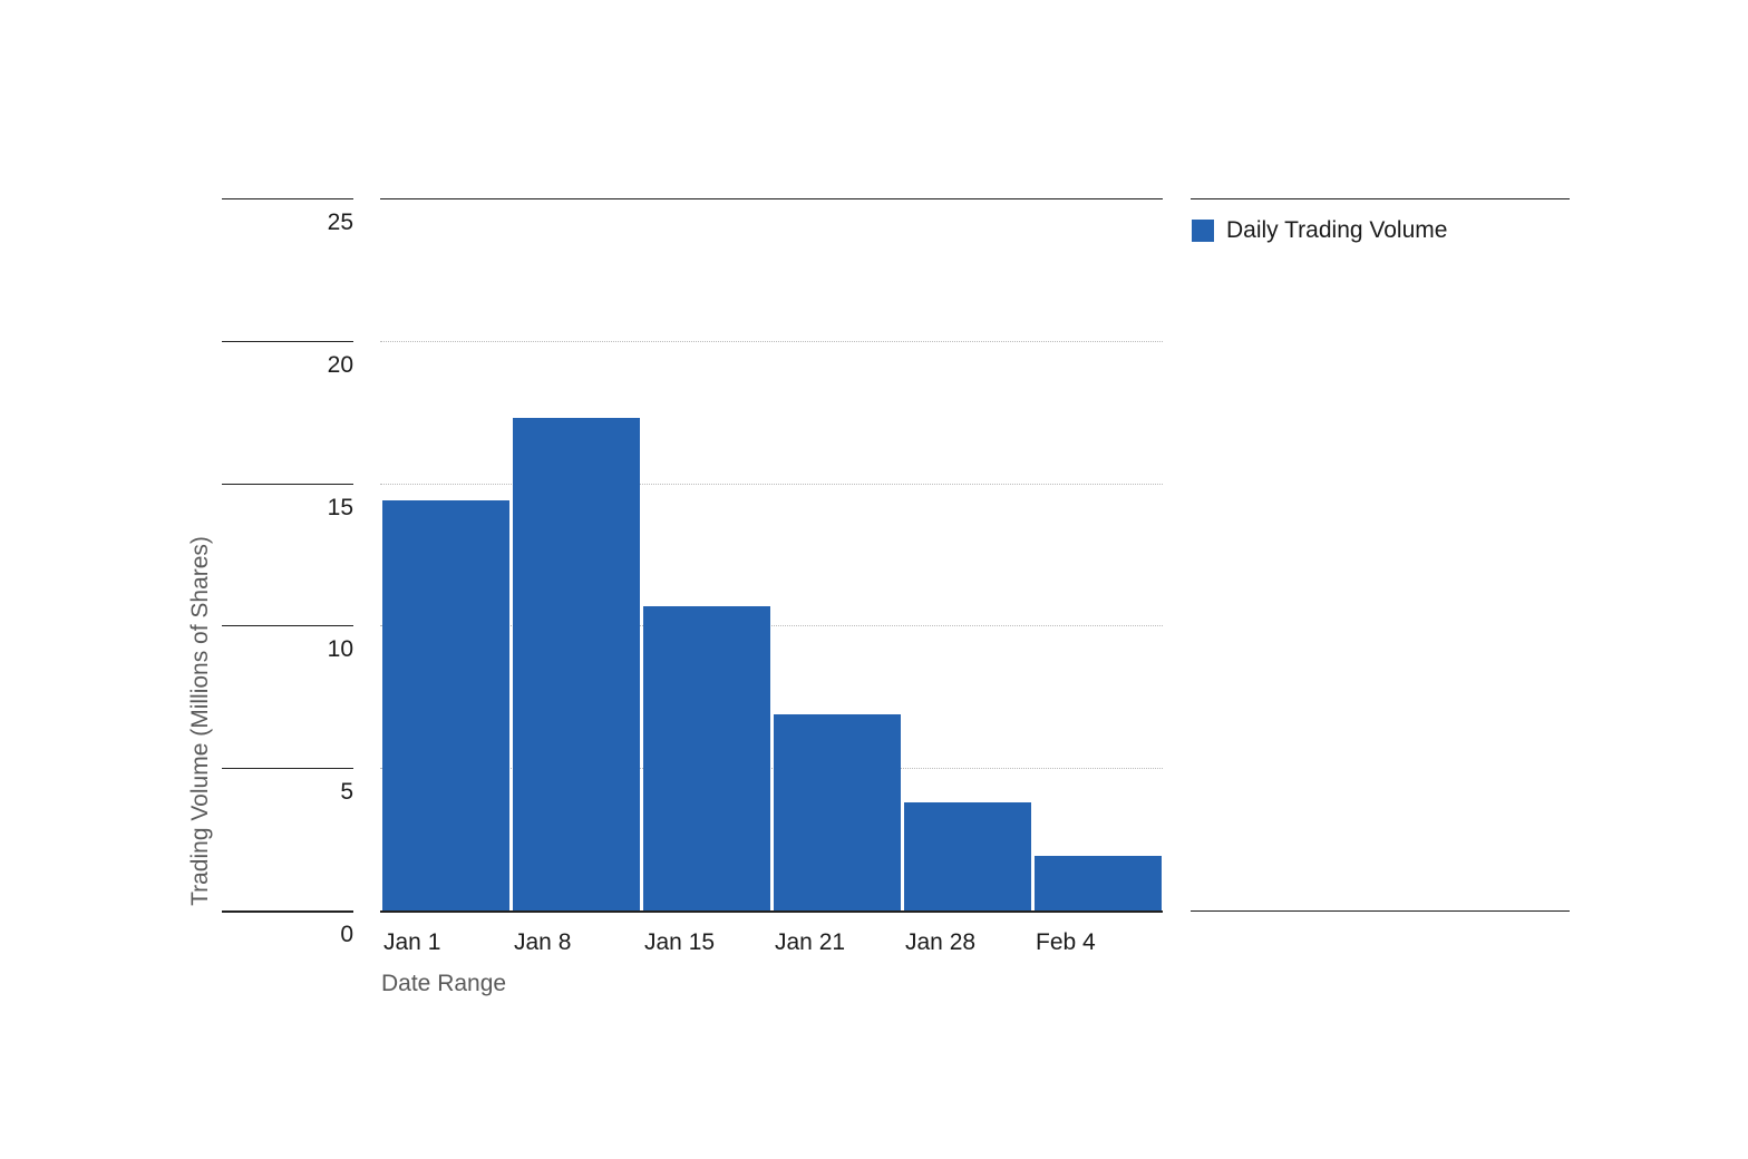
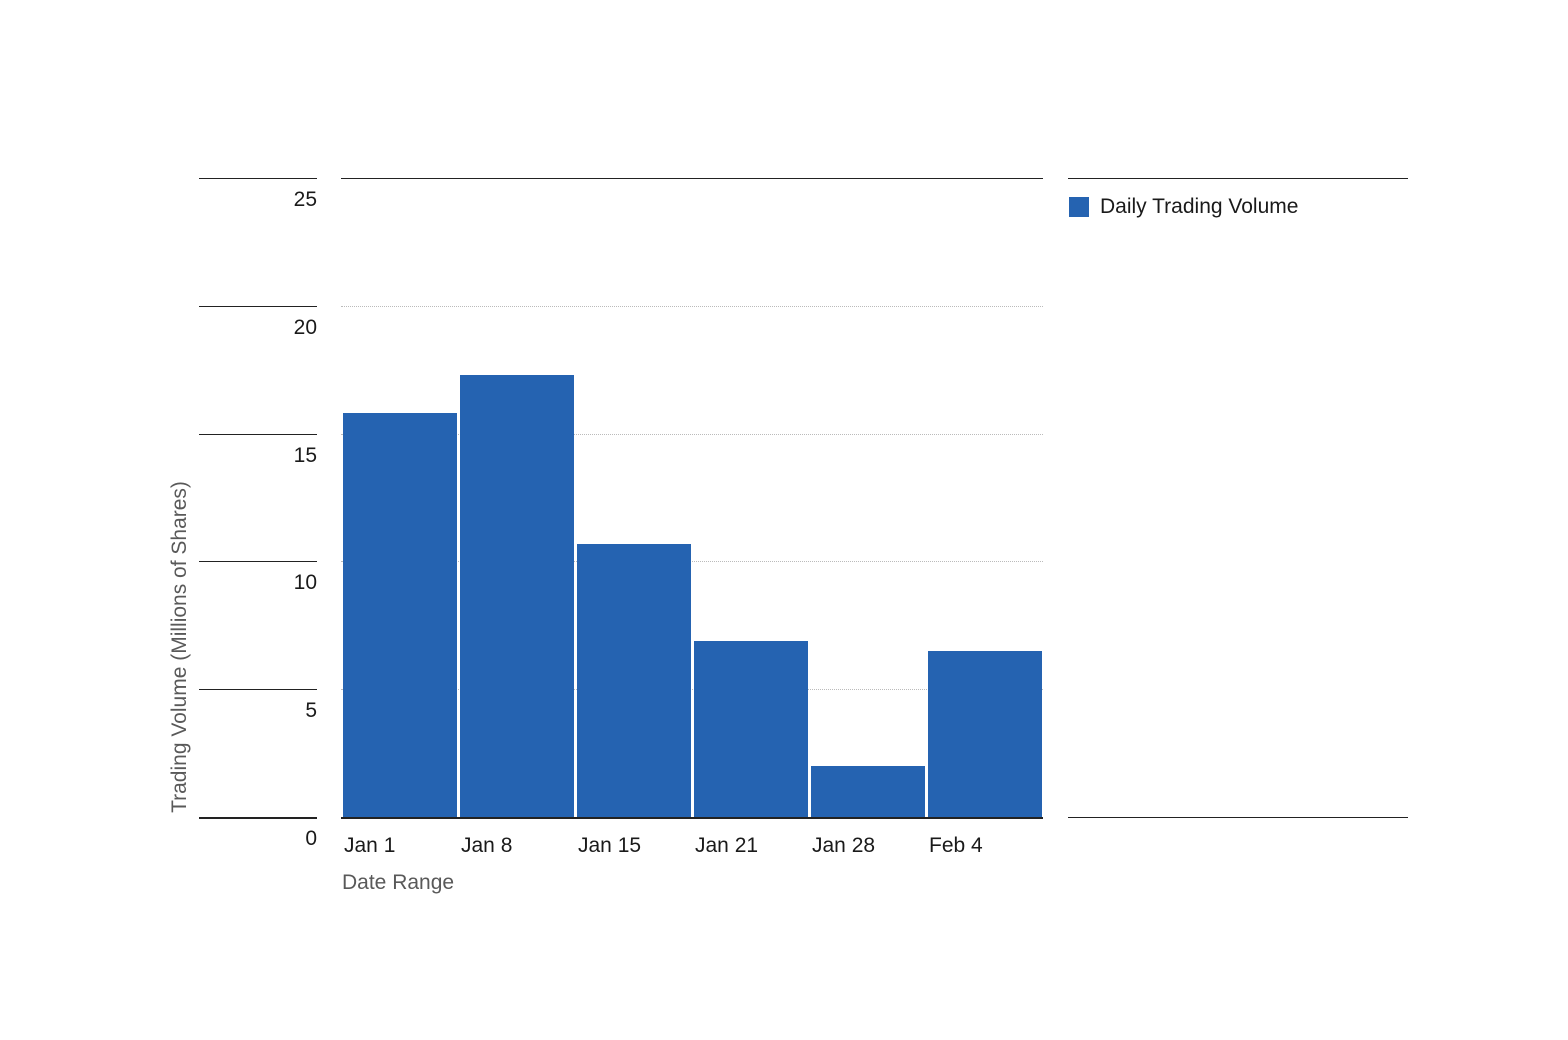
Jan 1: 14.4 -> 15.8
Jan 28: 3.8 -> 2.0
Feb 4: 1.9 -> 6.5
